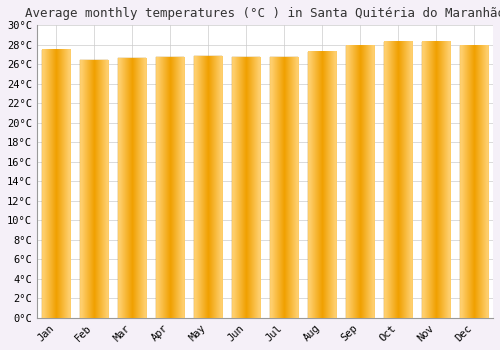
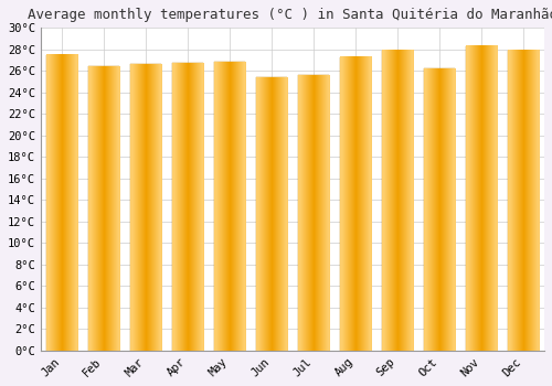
Jun: 26.7°C -> 25.4°C
Jul: 26.7°C -> 25.6°C
Oct: 28.3°C -> 26.2°C
